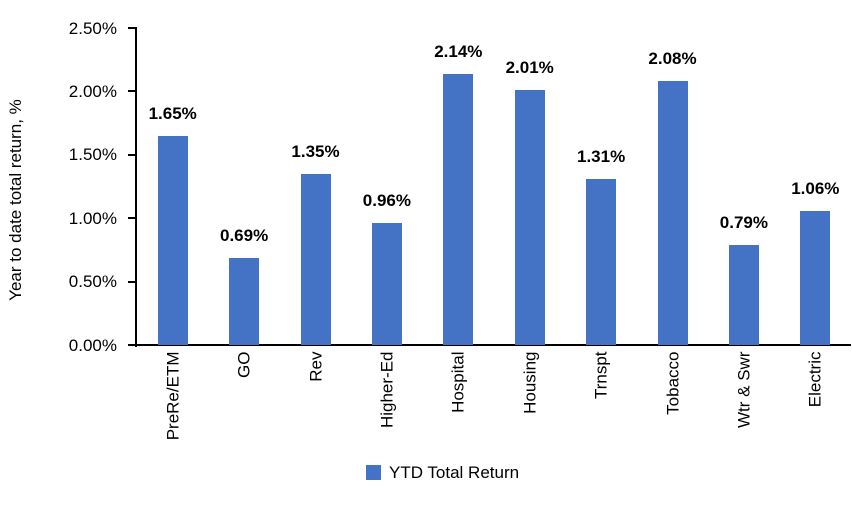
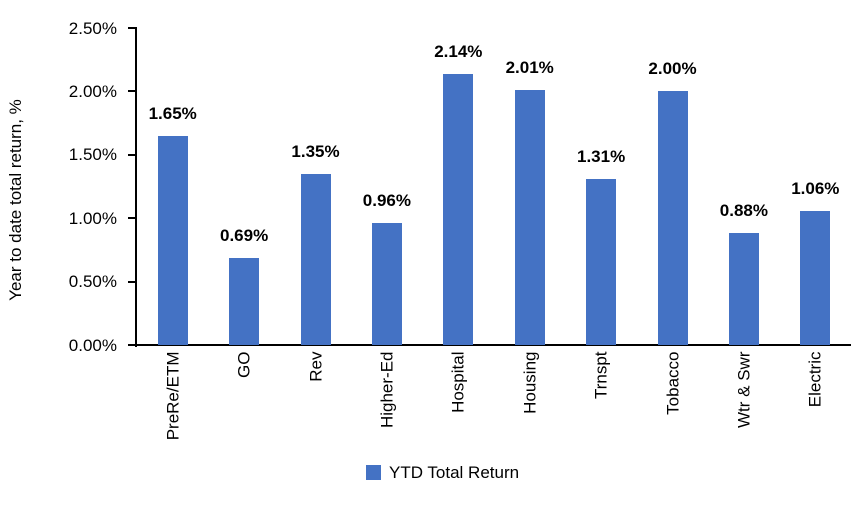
Tobacco: 2.08% -> 2.00%
Wtr & Swr: 0.79% -> 0.88%
